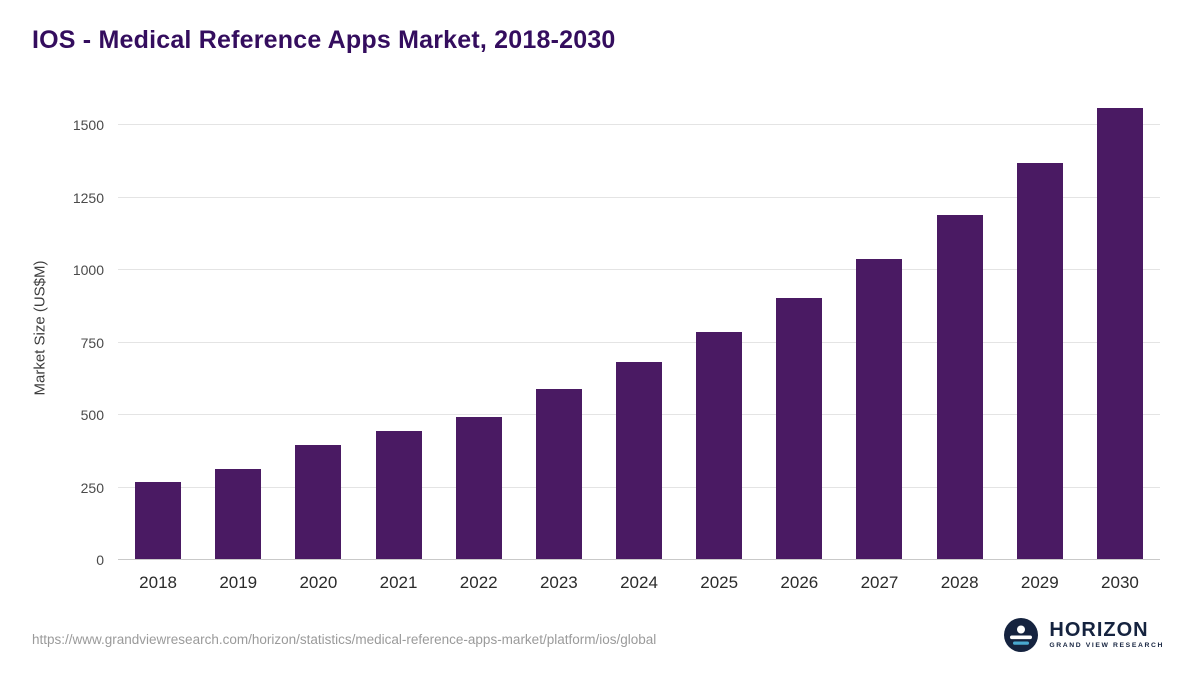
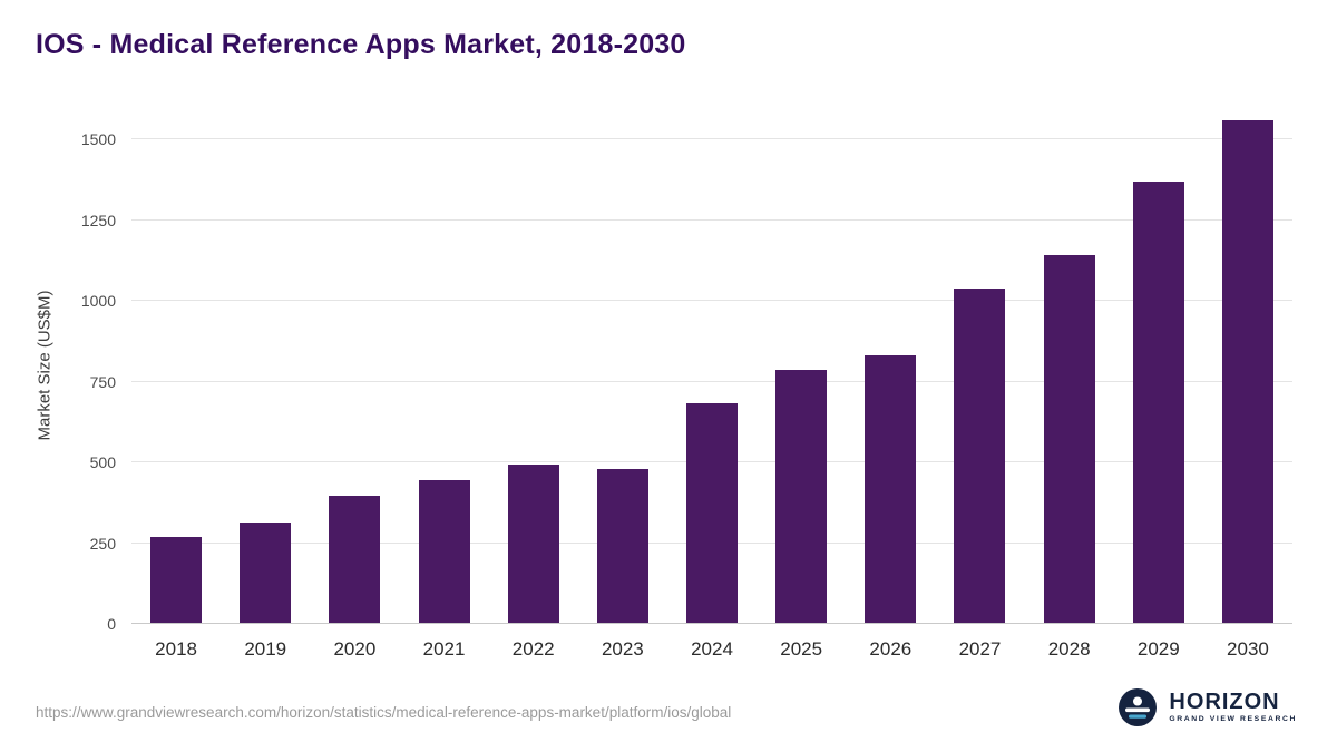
2023: 590 -> 480
2026: 900 -> 830
2028: 1190 -> 1140
